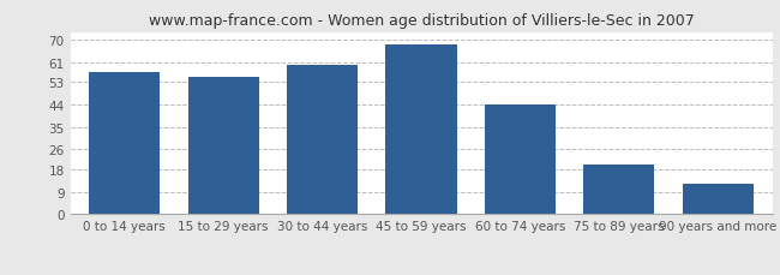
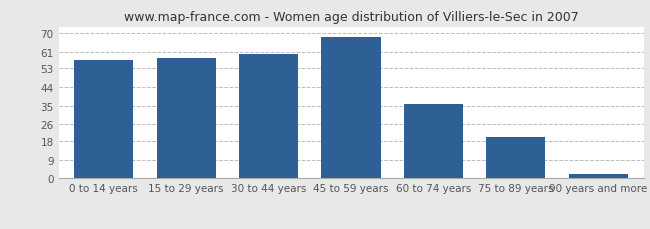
15 to 29 years: 55 -> 58
60 to 74 years: 44 -> 36
90 years and more: 12 -> 2
